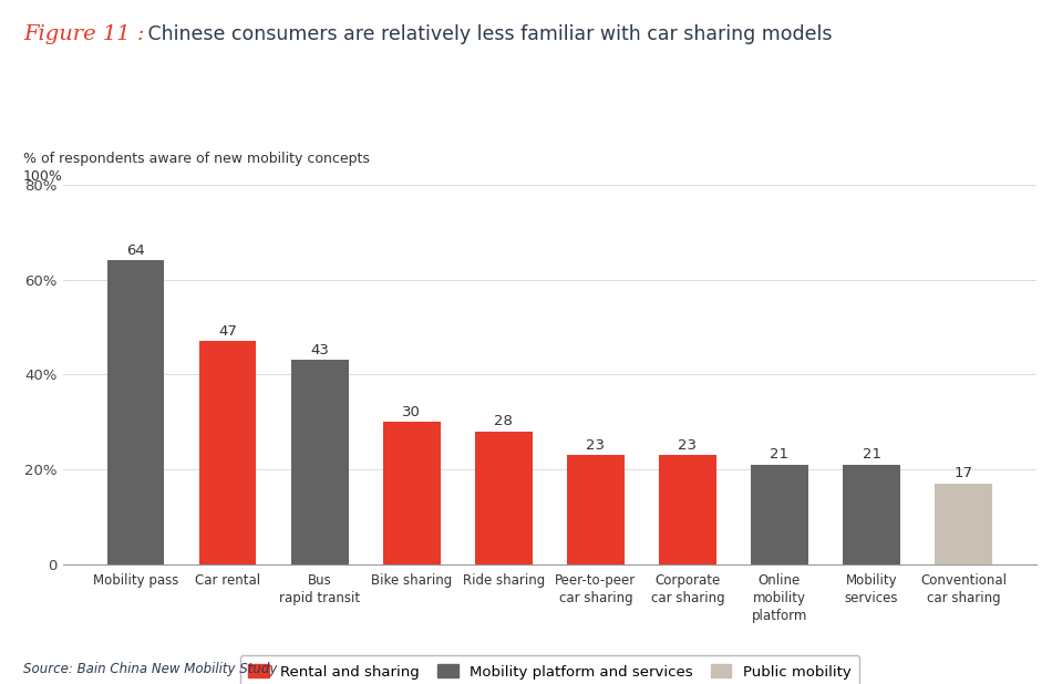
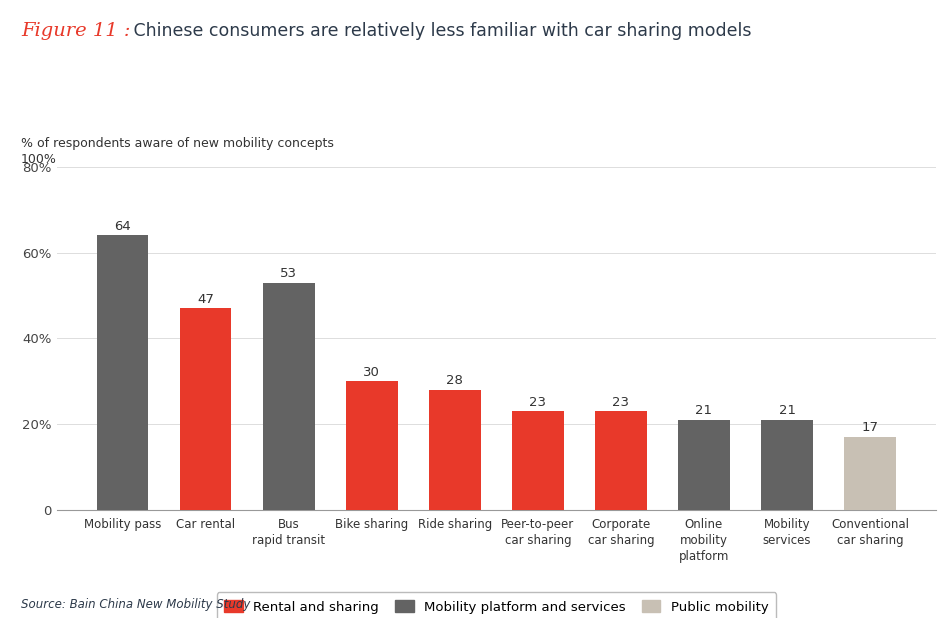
Bus rapid transit: 43 -> 53
